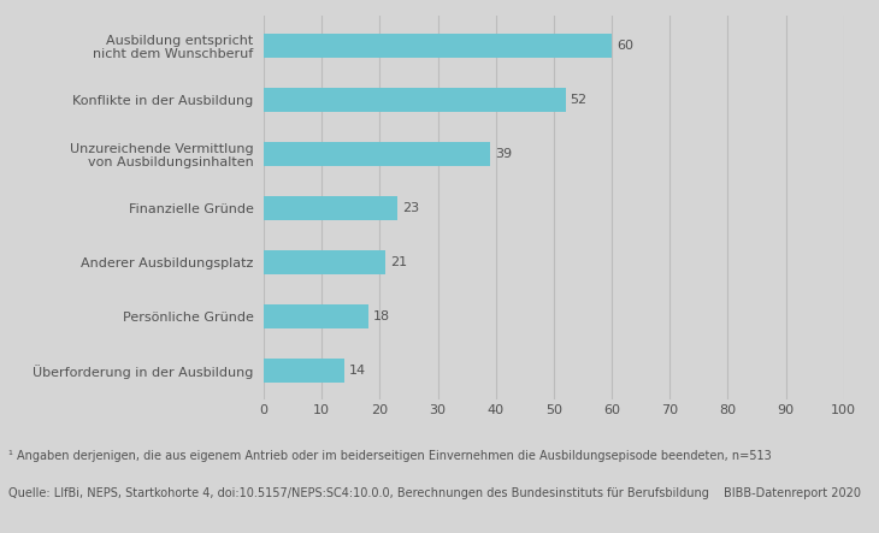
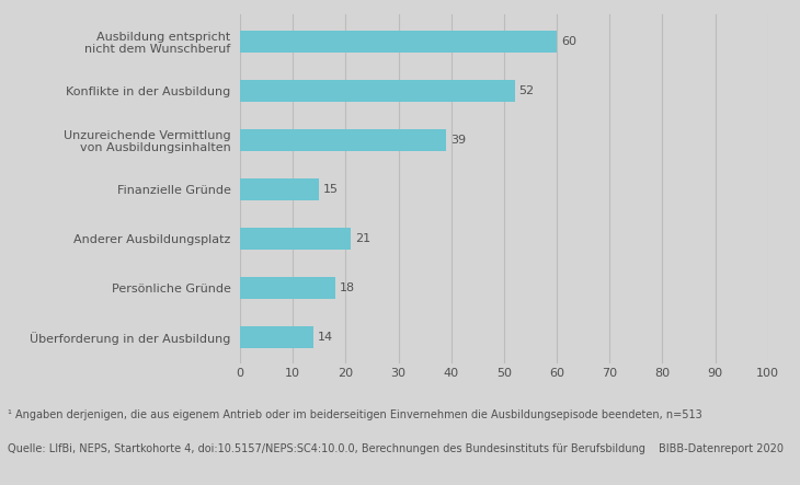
Finanzielle Gründe: 23 -> 15
